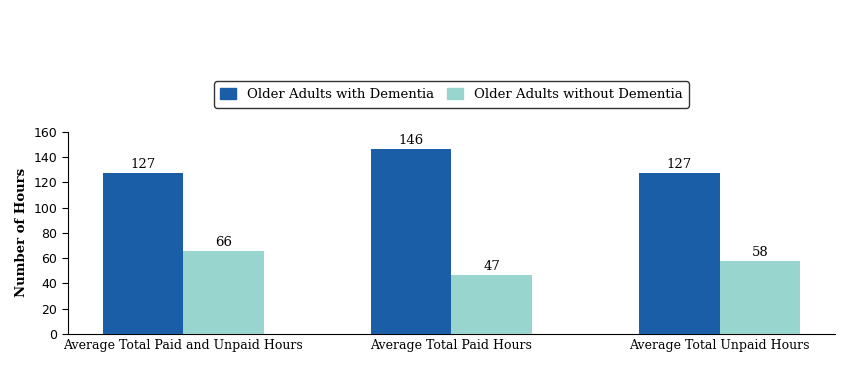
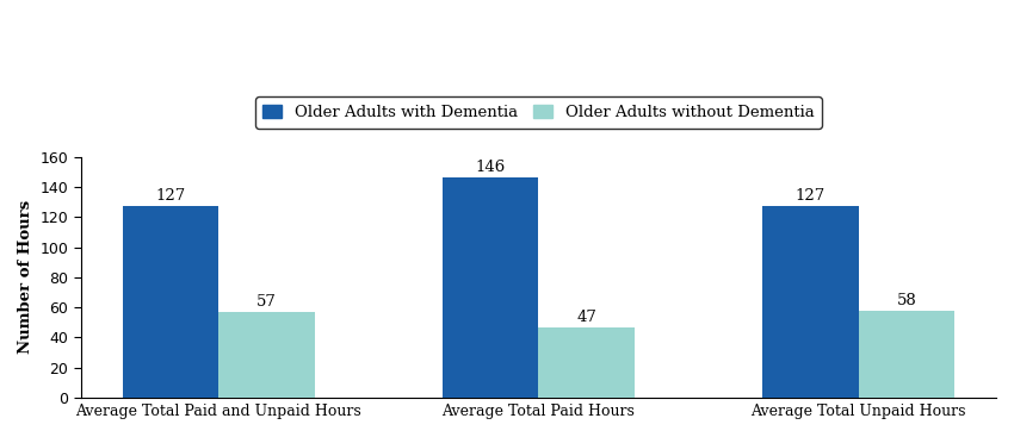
Older Adults without Dementia/Average Total Paid and Unpaid Hours: 66 -> 57
